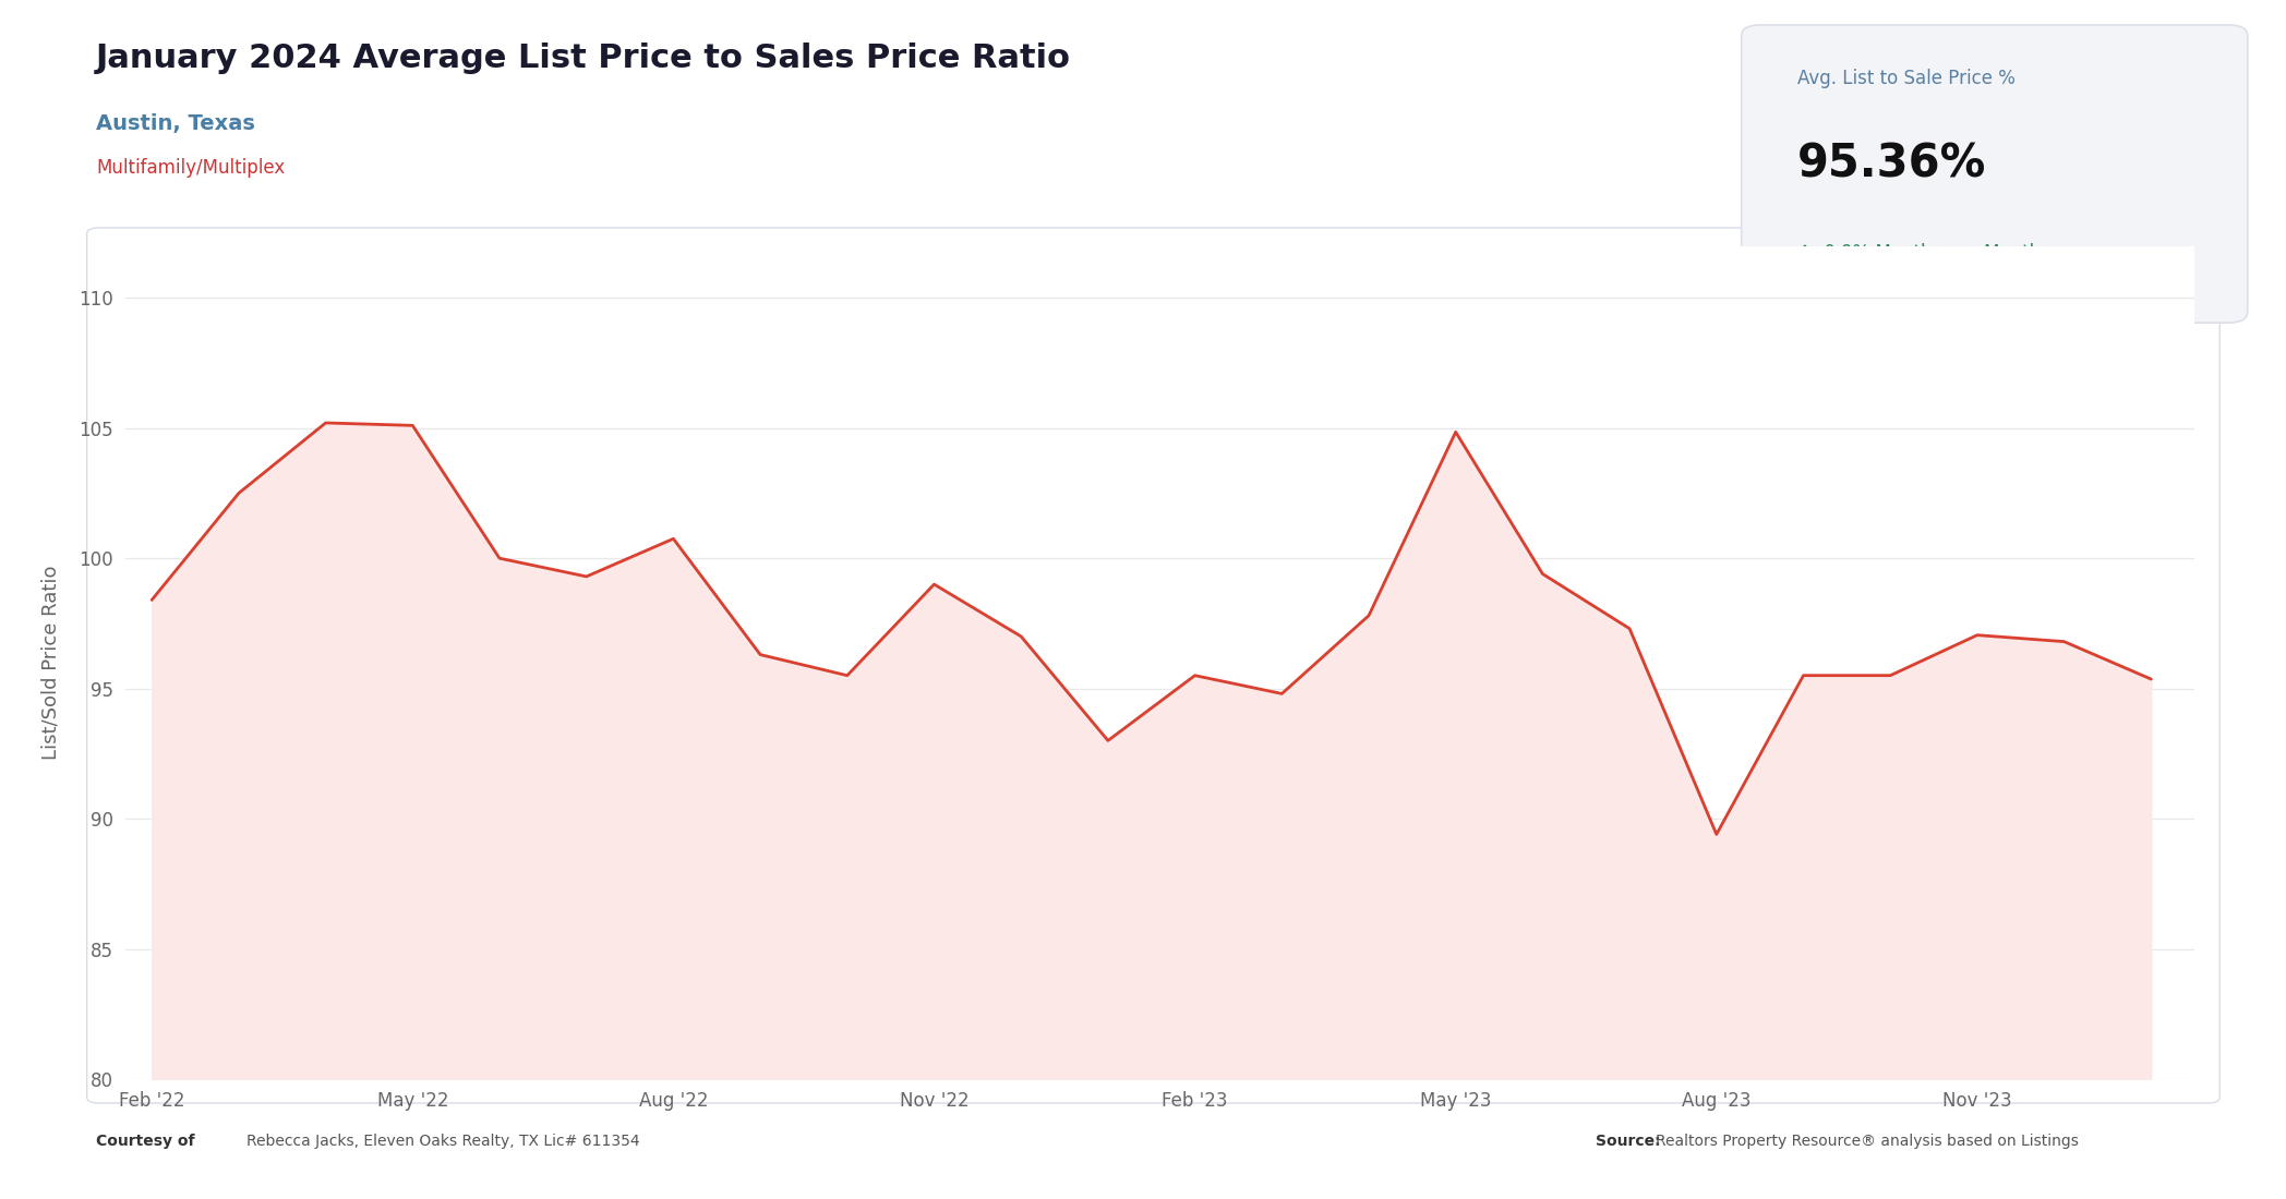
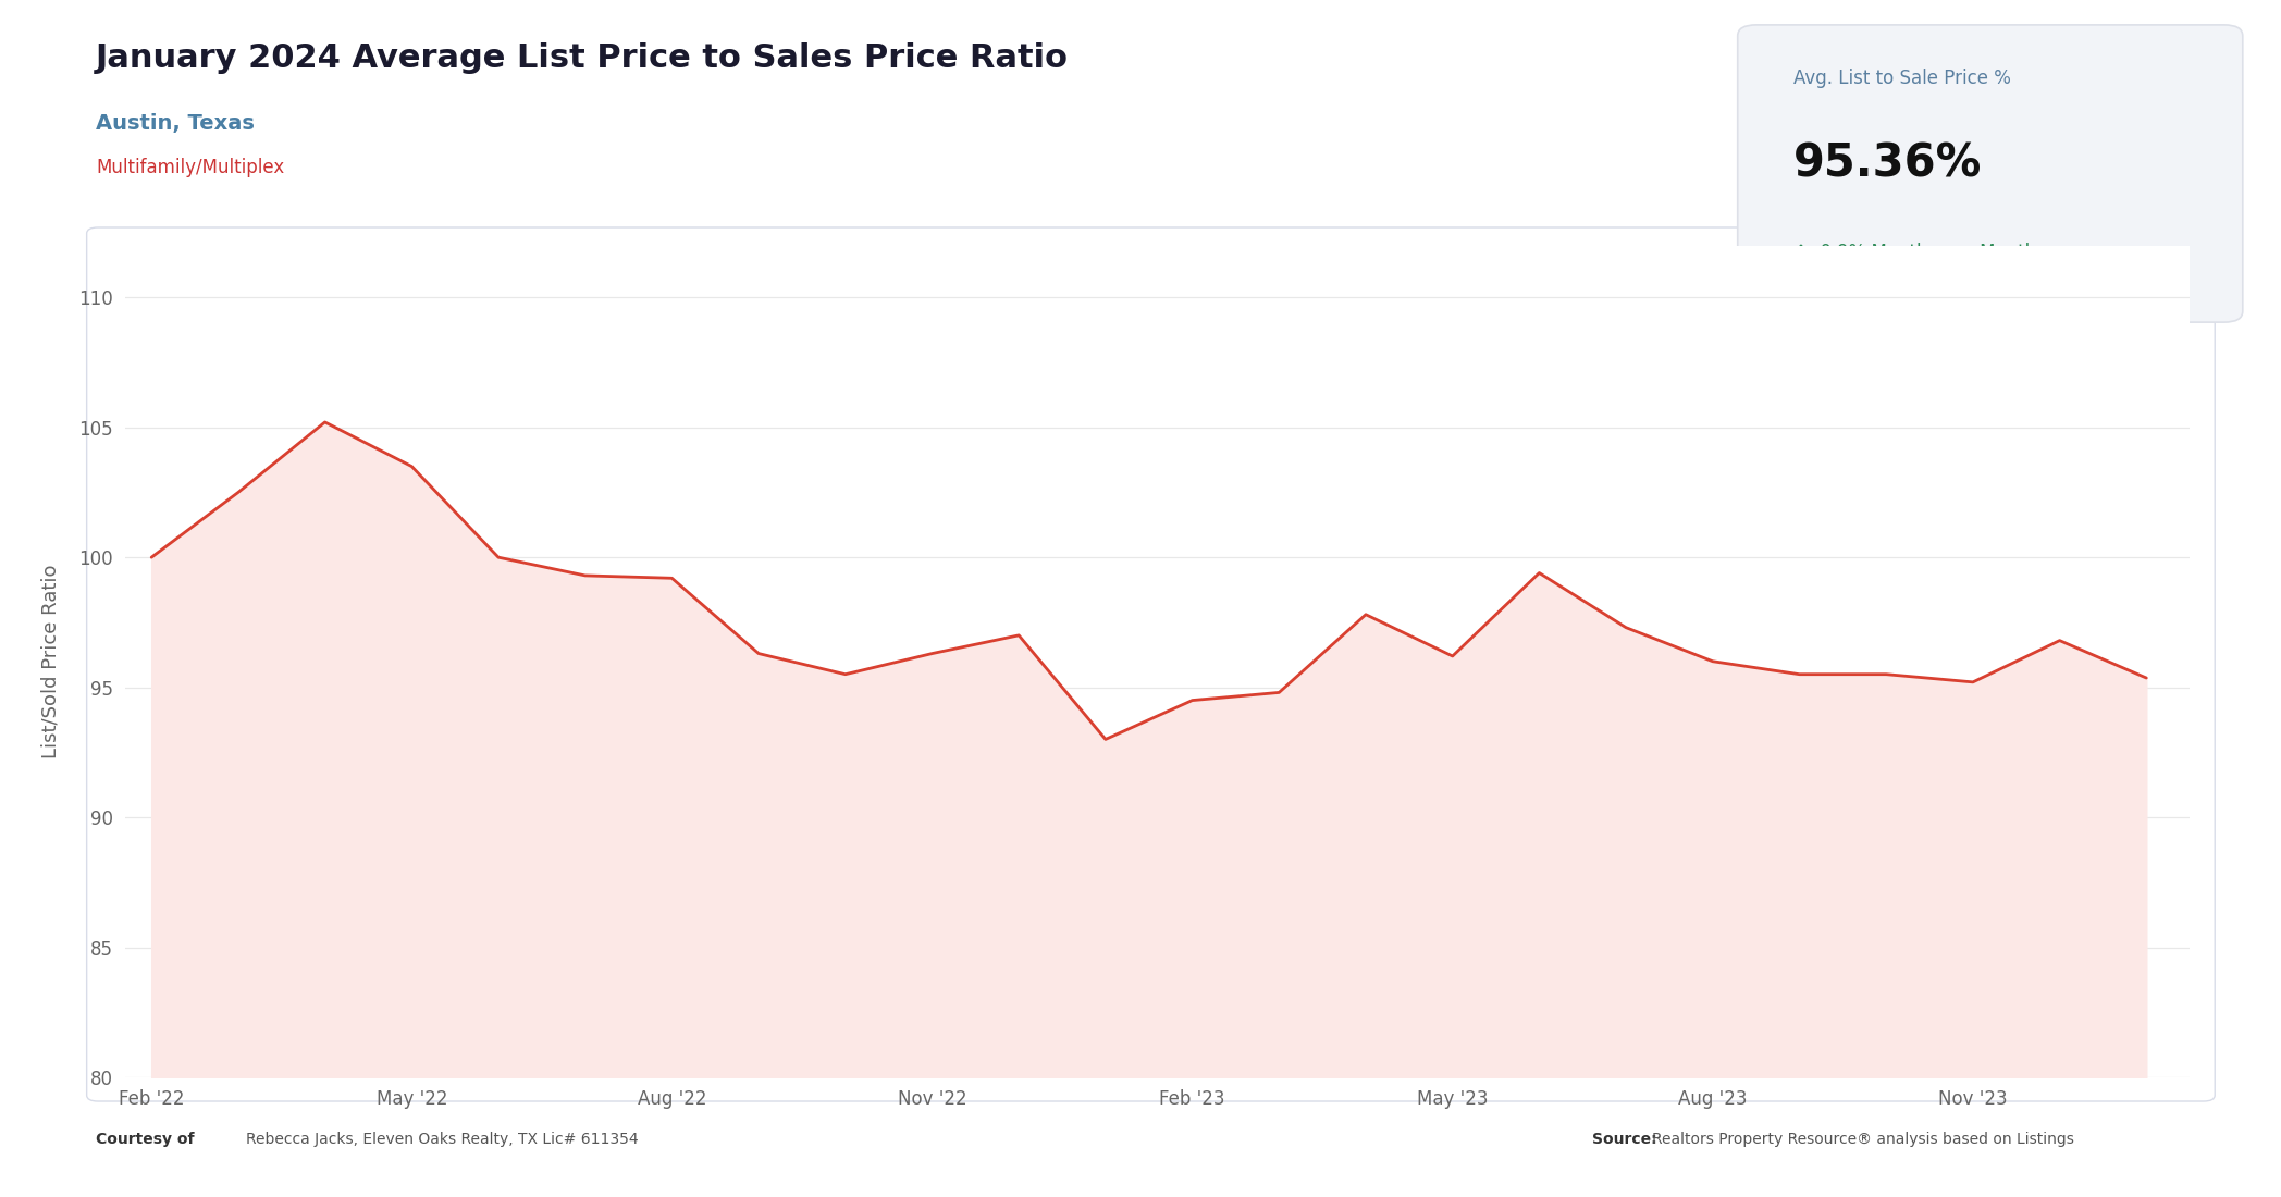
Feb '22: 98.40 -> 100.00
May '22: 105.10 -> 103.50
Aug '22: 100.75 -> 99.20
Nov '22: 99.00 -> 96.30
Feb '23: 95.50 -> 94.50
May '23: 104.85 -> 96.20
Aug '23: 89.40 -> 96.00
Nov '23: 97.05 -> 95.20
